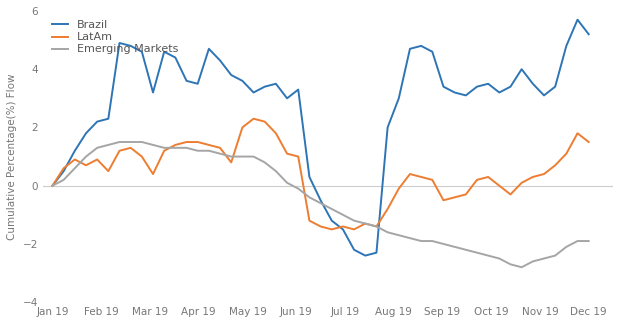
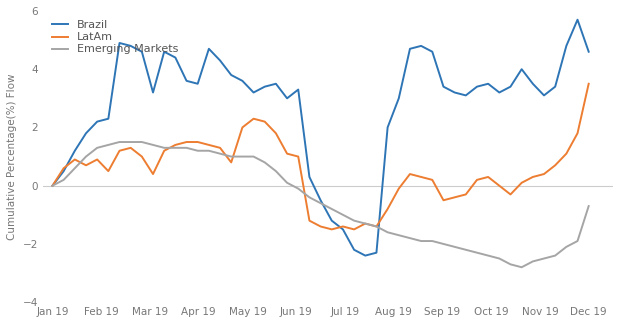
Brazil/Dec 19: 5.2 -> 4.6
LatAm/Dec 19: 1.5 -> 3.5
Emerging Markets/Dec 19: -1.9 -> -0.7
